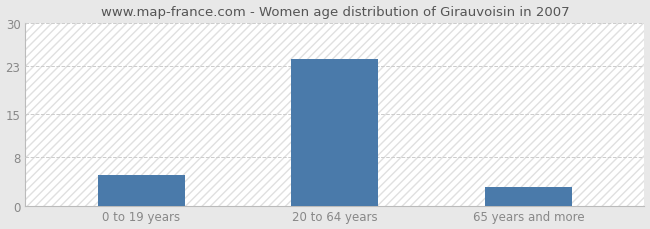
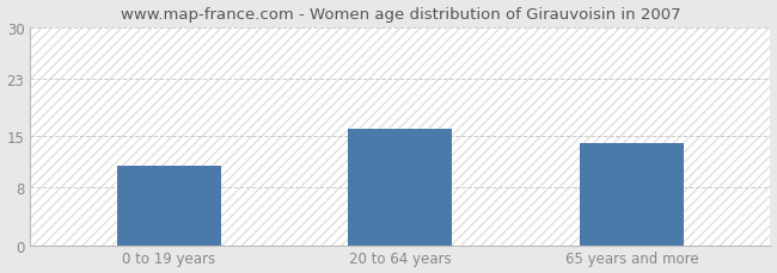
0 to 19 years: 5 -> 11
20 to 64 years: 24 -> 16
65 years and more: 3 -> 14
